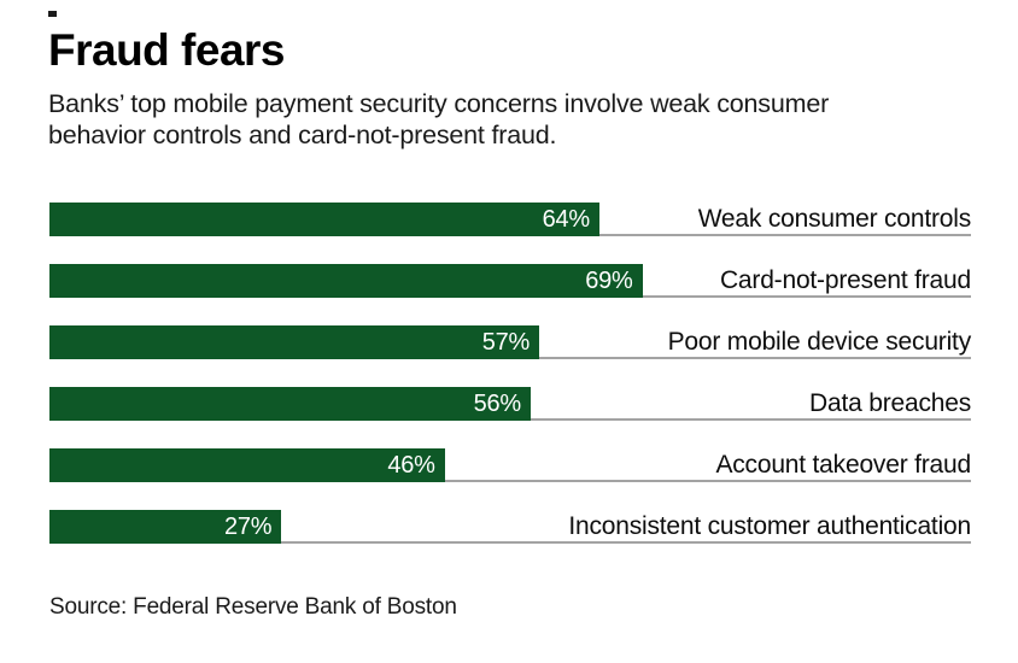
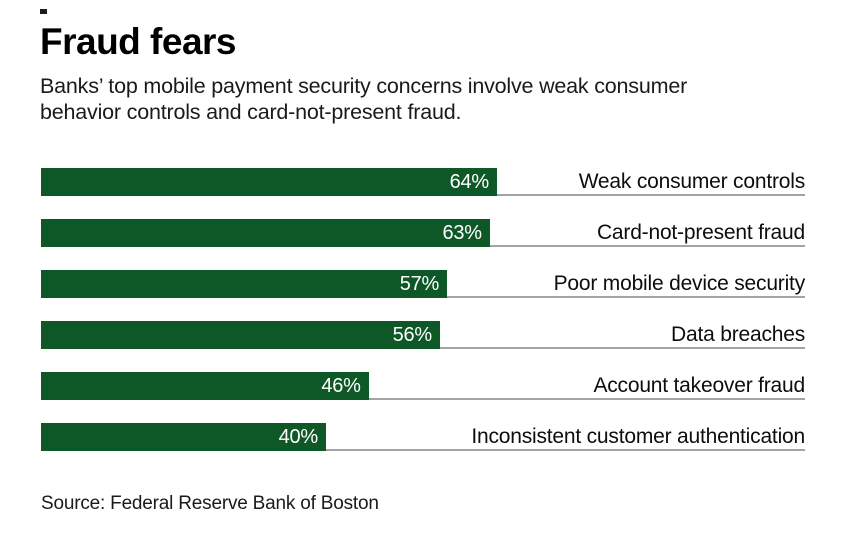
Card-not-present fraud: 69% -> 63%
Inconsistent customer authentication: 27% -> 40%
